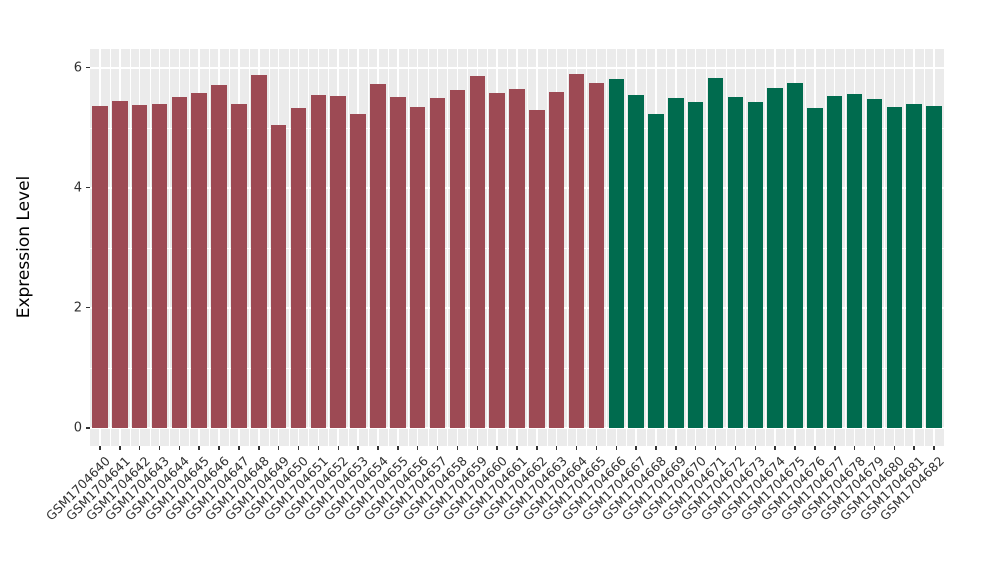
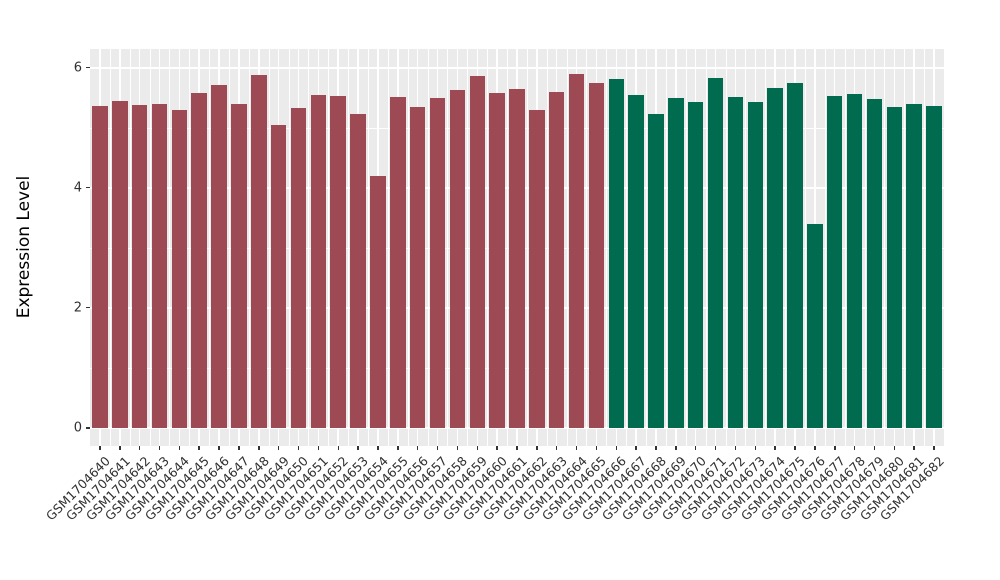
GSM1704644: 5.5 -> 5.3
GSM1704654: 5.7 -> 4.2
GSM1704676: 5.3 -> 3.4
